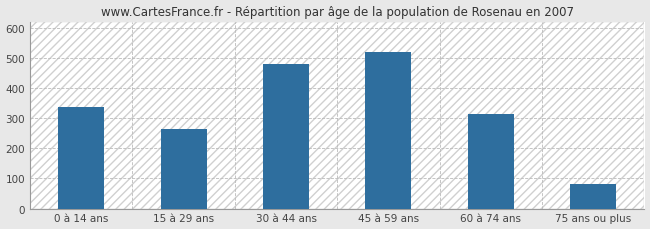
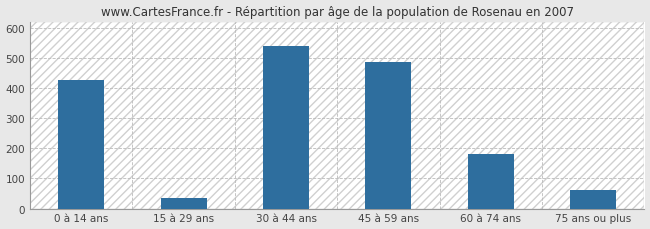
0 à 14 ans: 335 -> 425
15 à 29 ans: 265 -> 35
30 à 44 ans: 480 -> 540
45 à 59 ans: 518 -> 485
60 à 74 ans: 315 -> 180
75 ans ou plus: 83 -> 60
